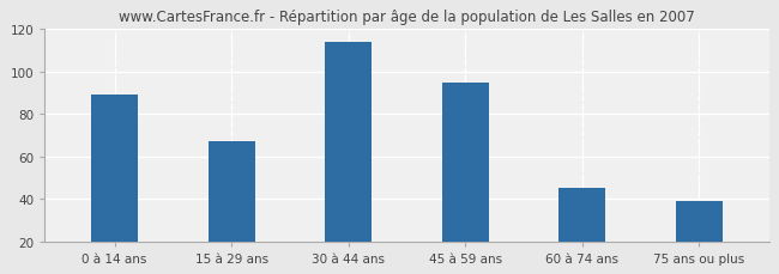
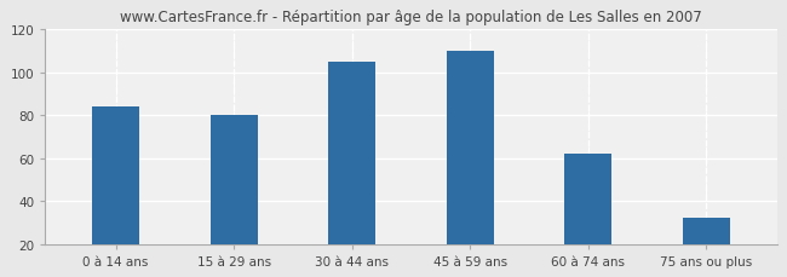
0 à 14 ans: 89 -> 84
15 à 29 ans: 67 -> 80
30 à 44 ans: 114 -> 105
45 à 59 ans: 95 -> 110
60 à 74 ans: 45 -> 62
75 ans ou plus: 39 -> 32
